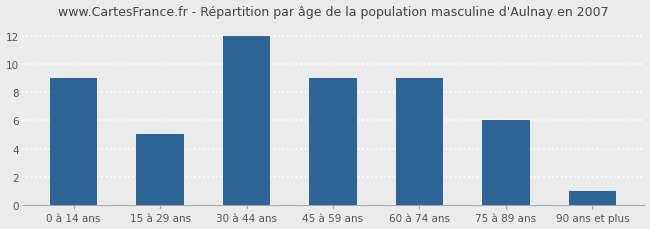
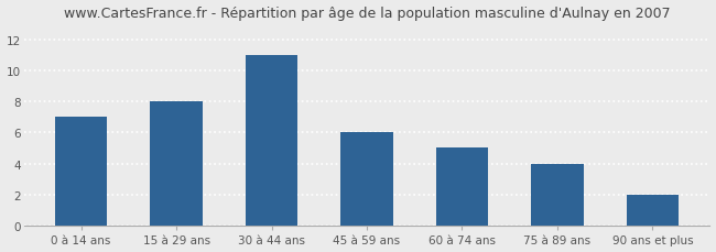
0 à 14 ans: 9 -> 7
15 à 29 ans: 5 -> 8
30 à 44 ans: 12 -> 11
45 à 59 ans: 9 -> 6
60 à 74 ans: 9 -> 5
75 à 89 ans: 6 -> 4
90 ans et plus: 1 -> 2
